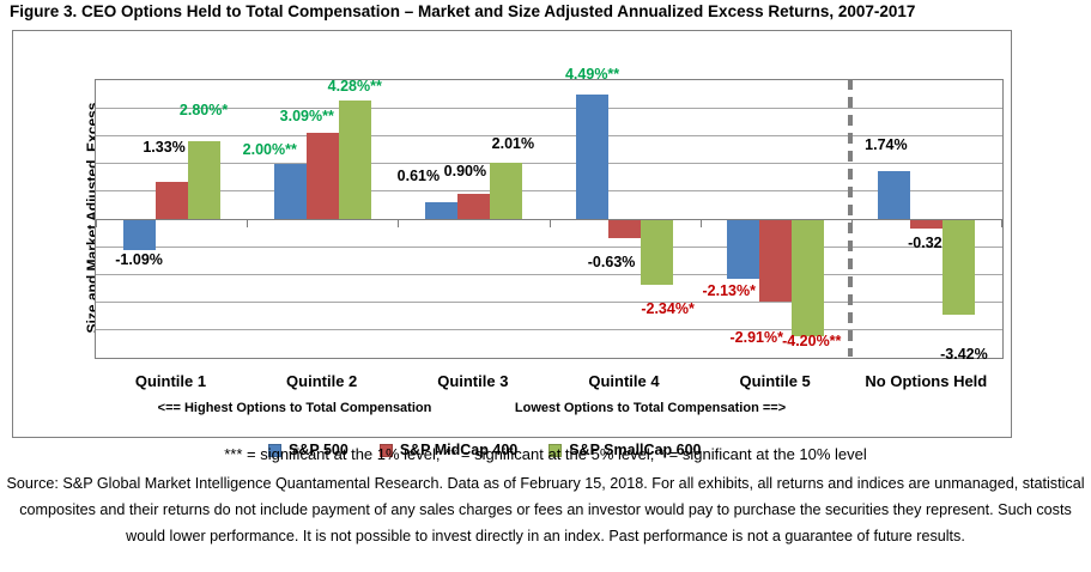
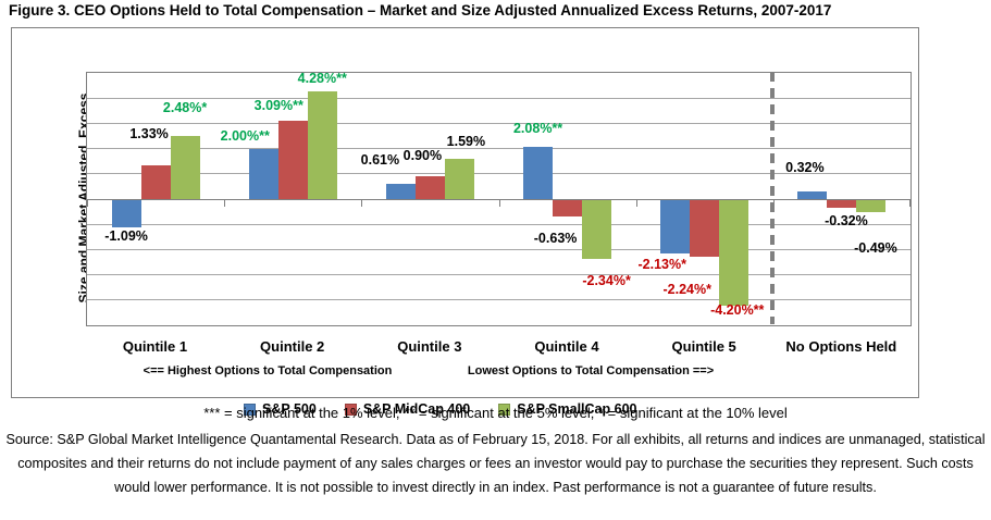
S&P SmallCap 600/Quintile 1: 2.80 -> 2.48
S&P SmallCap 600/Quintile 3: 2.01% -> 1.59%
S&P 500/Quintile 4: 4.49 -> 2.08
S&P MidCap 400/Quintile 5: -2.91 -> -2.24
S&P 500/No Options Held: 1.74% -> 0.32%
S&P SmallCap 600/No Options Held: -3.42% -> -0.49%
